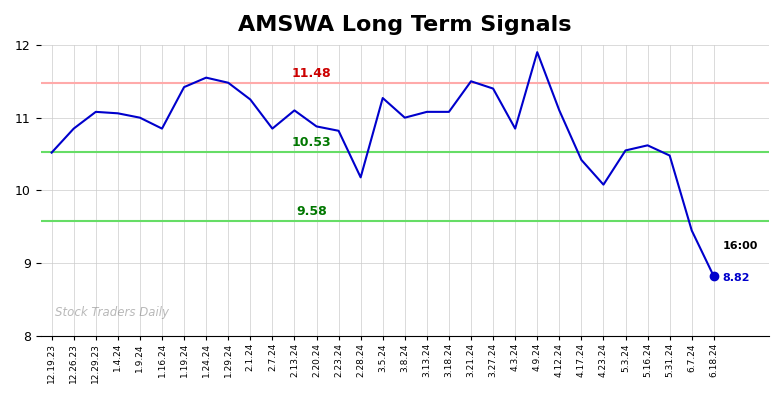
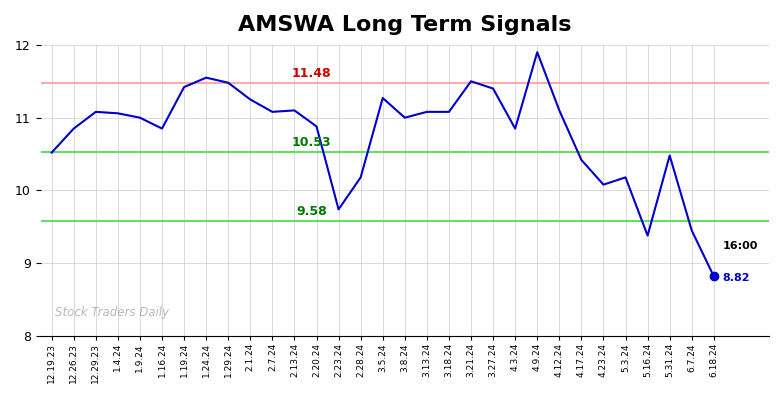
2.7.24: 10.85 -> 11.08
2.23.24: 10.82 -> 9.74
5.3.24: 10.55 -> 10.18
5.16.24: 10.62 -> 9.38
